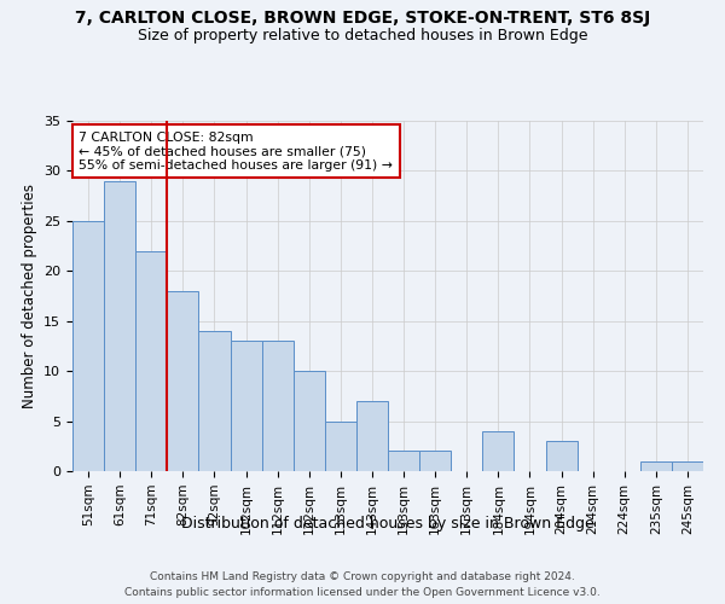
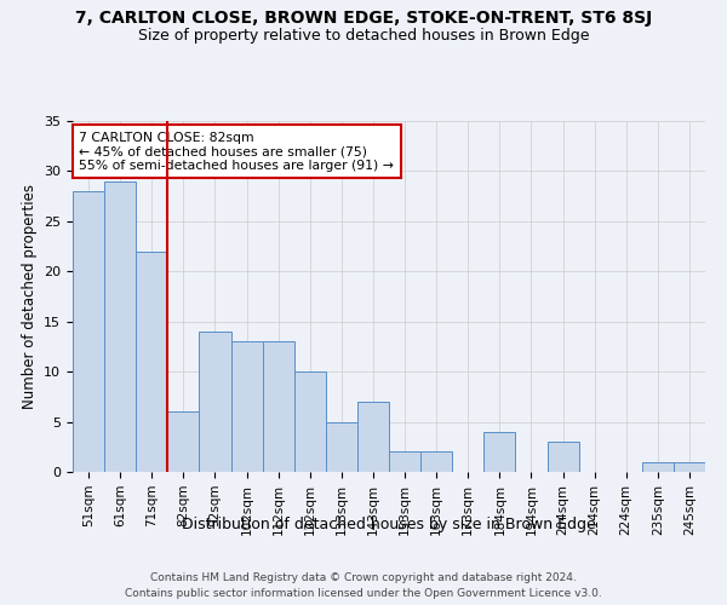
51sqm: 25 -> 28
82sqm: 18 -> 6
